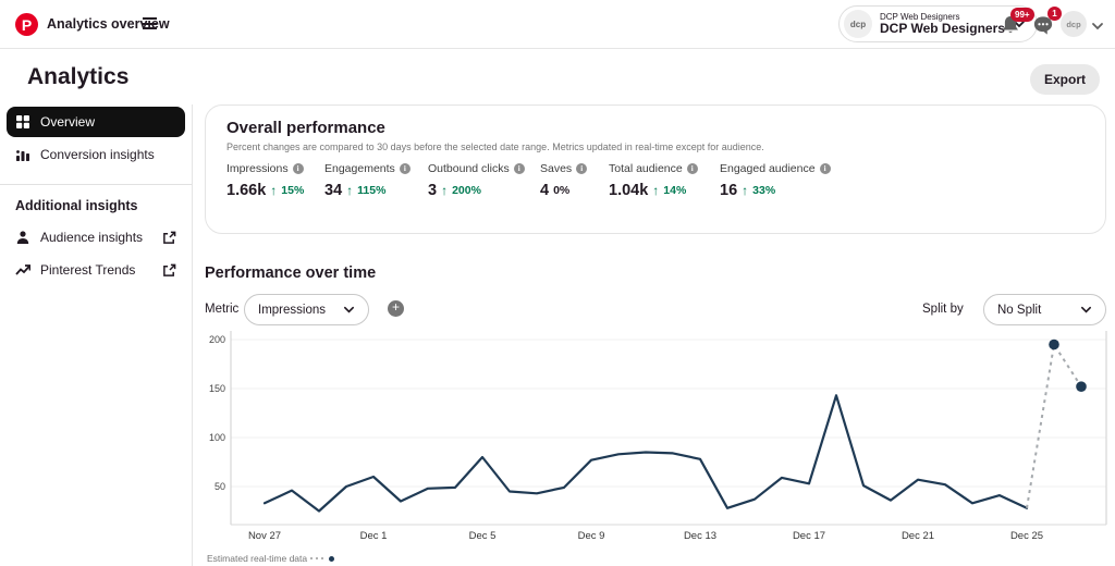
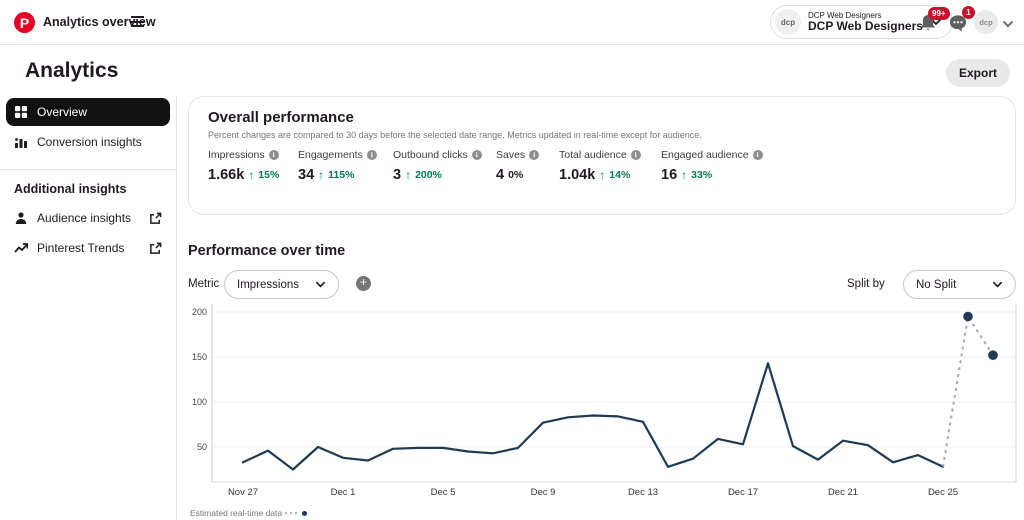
Dec 1: 60 -> 40
Dec 5: 80 -> 50
